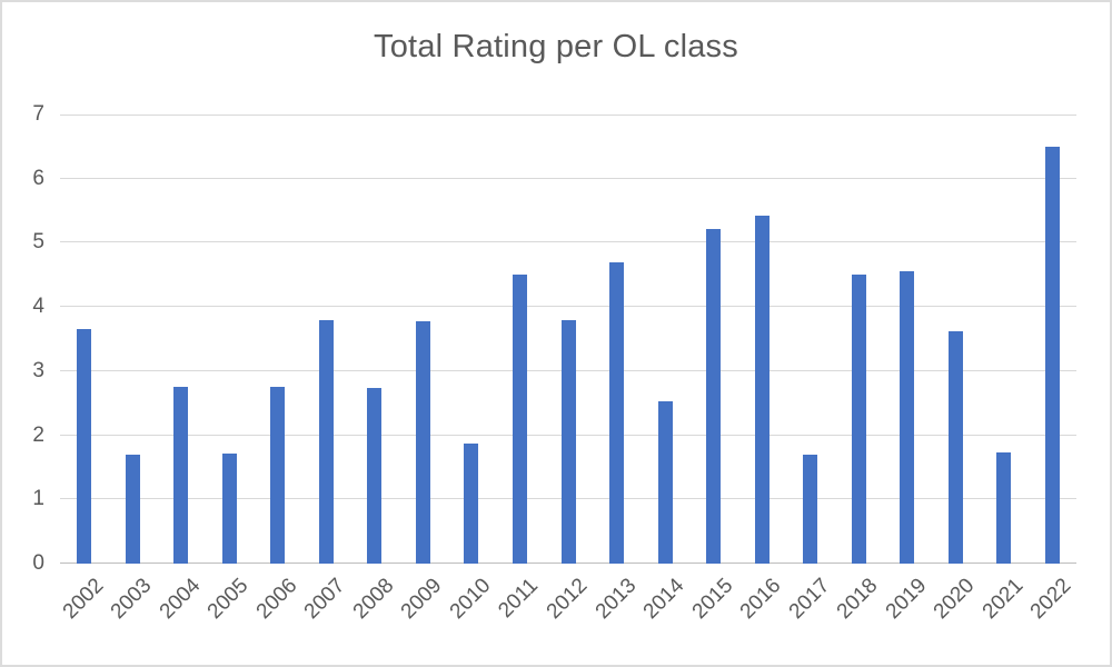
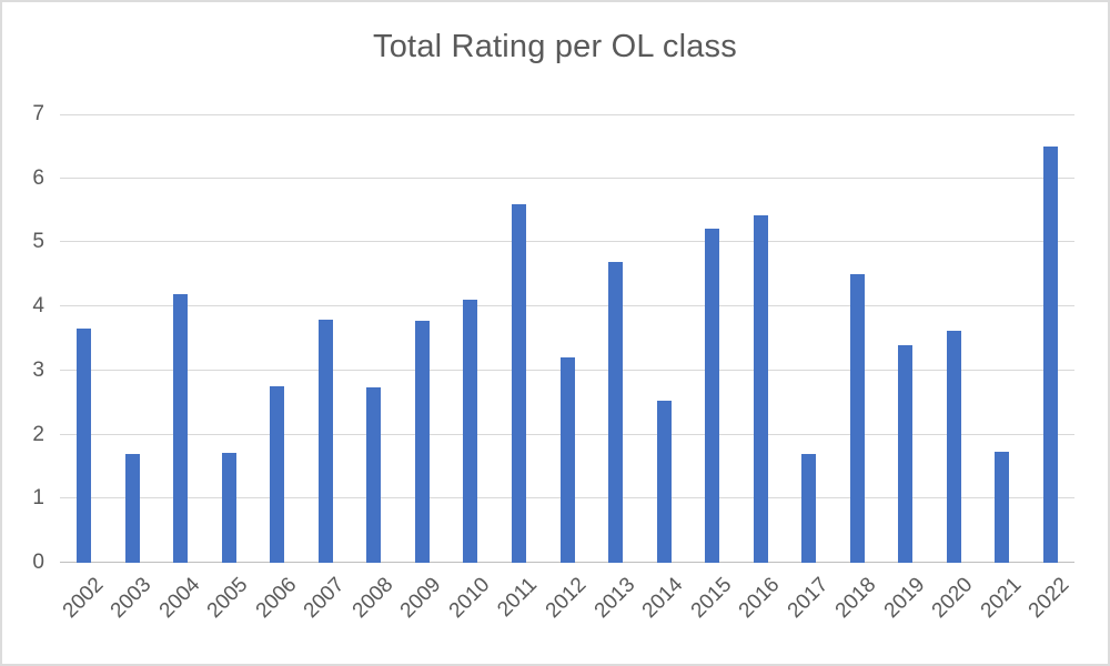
2004: 2.8 -> 4.2
2010: 1.9 -> 4.1
2011: 4.5 -> 5.6
2012: 3.8 -> 3.2
2019: 4.6 -> 3.4
